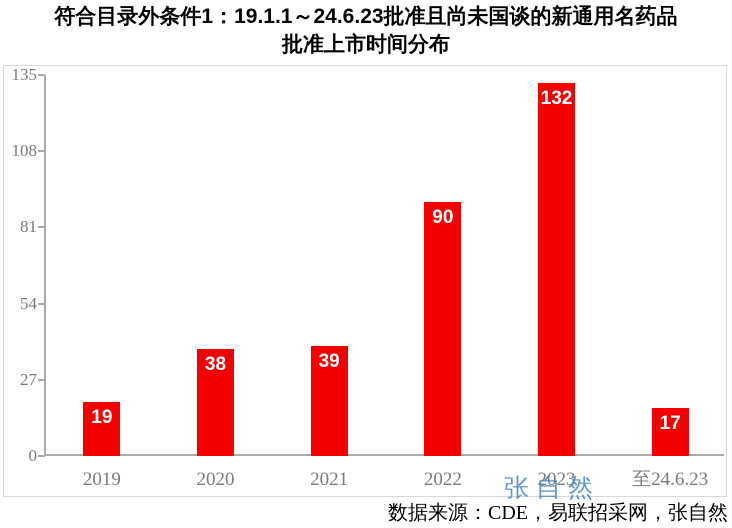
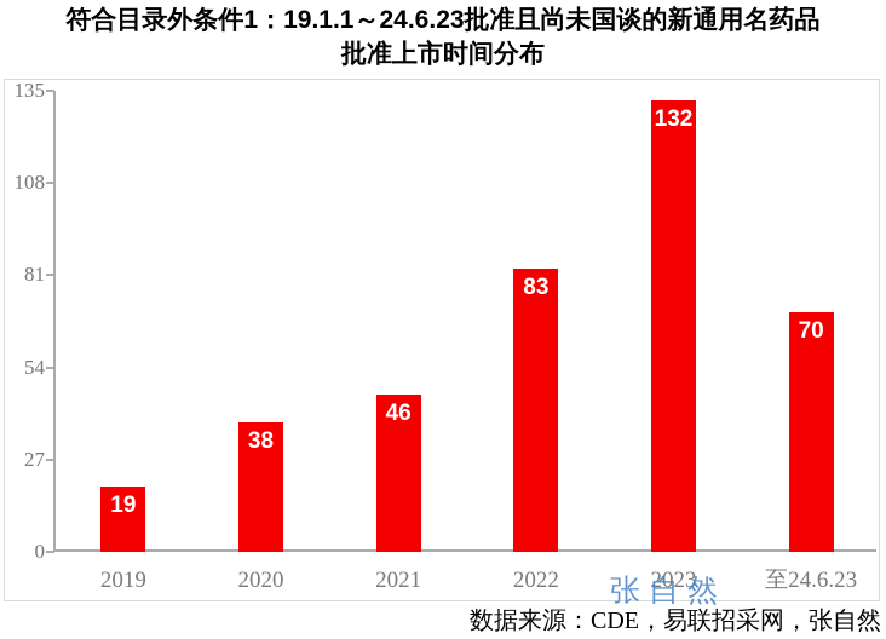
2021: 39 -> 46
2022: 90 -> 83
至24.6.23: 17 -> 70
